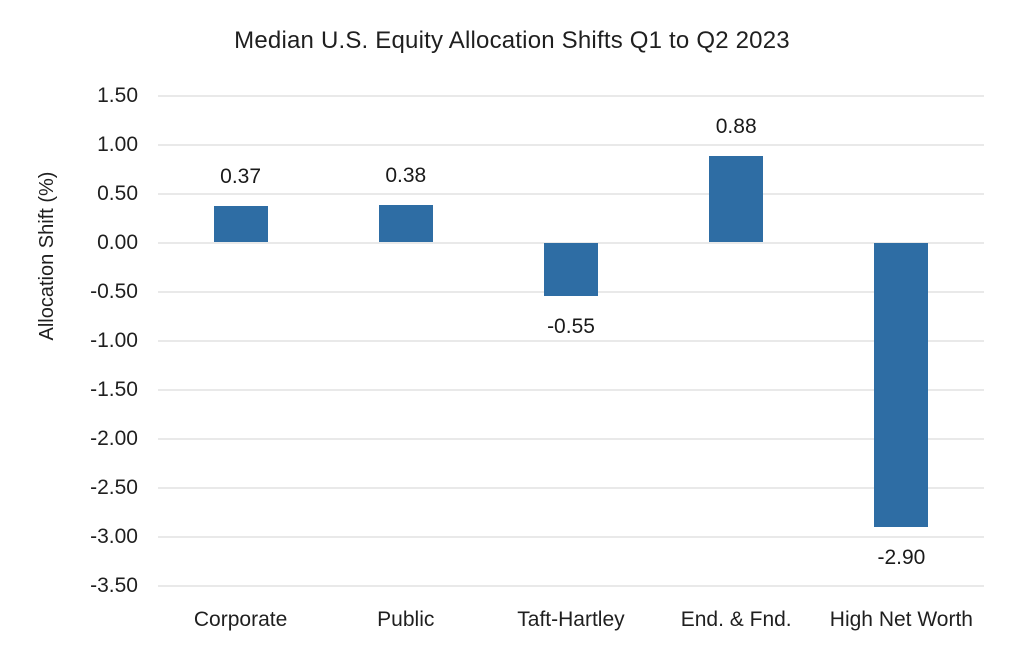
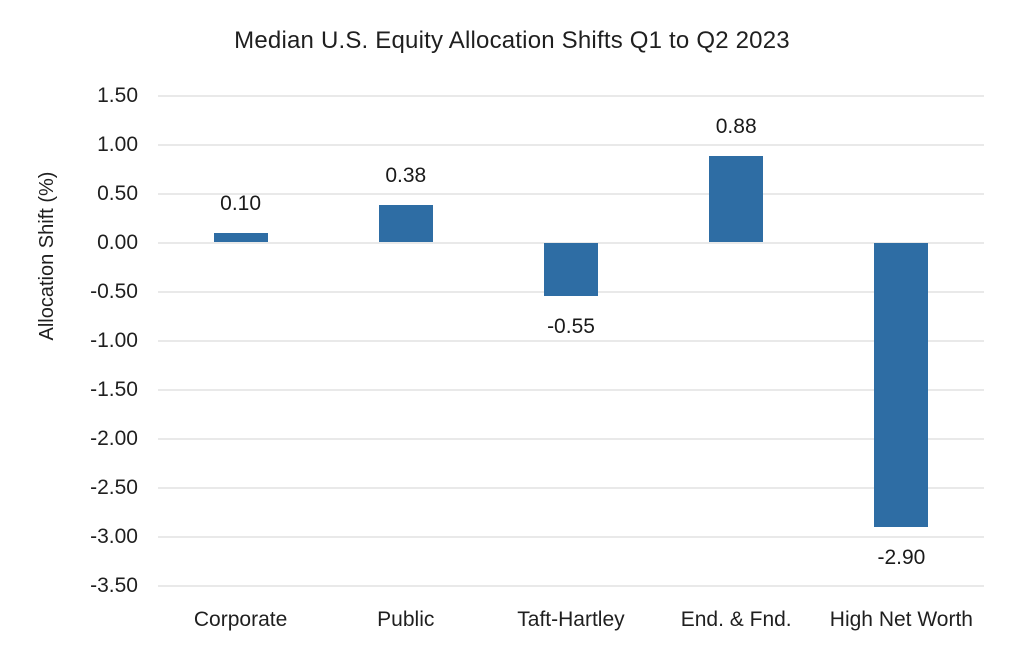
Corporate: 0.37 -> 0.10
